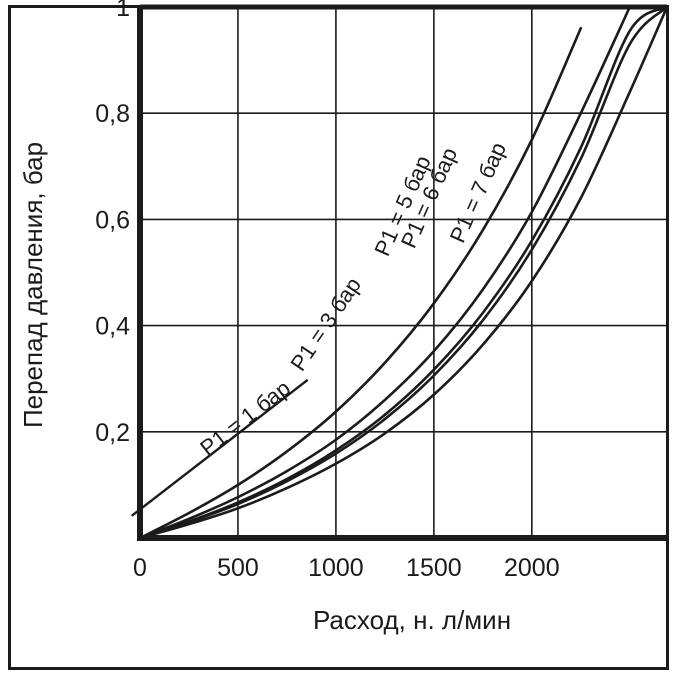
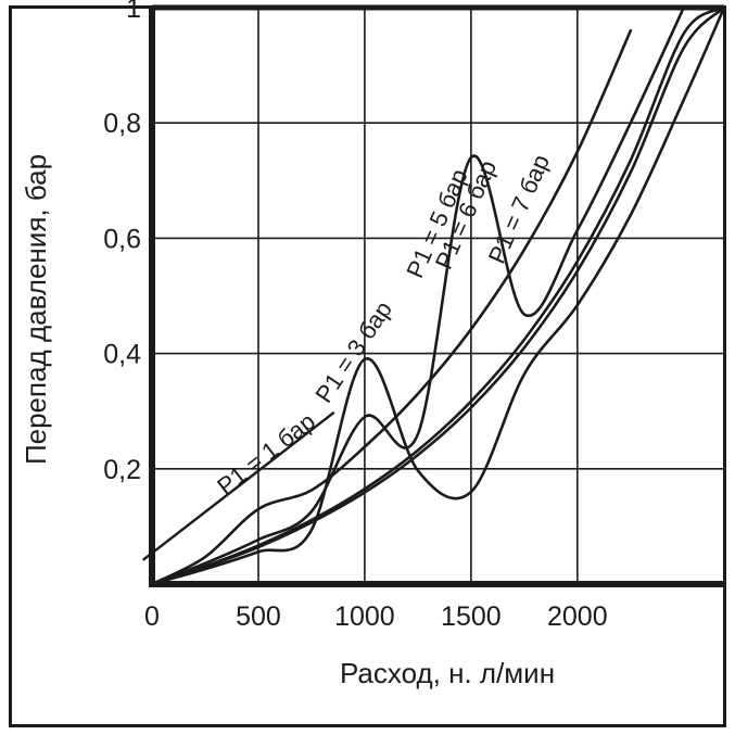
P1 = 1 бар/500: 0,10 -> 0,13
P1 = 3 бар/1000: 0,18 -> 0,29
P1 = 7 бар/1000: 0,14 -> 0,39
P1 = 3 бар/1500: 0,35 -> 0,74
P1 = 7 бар/1500: 0,27 -> 0,16
